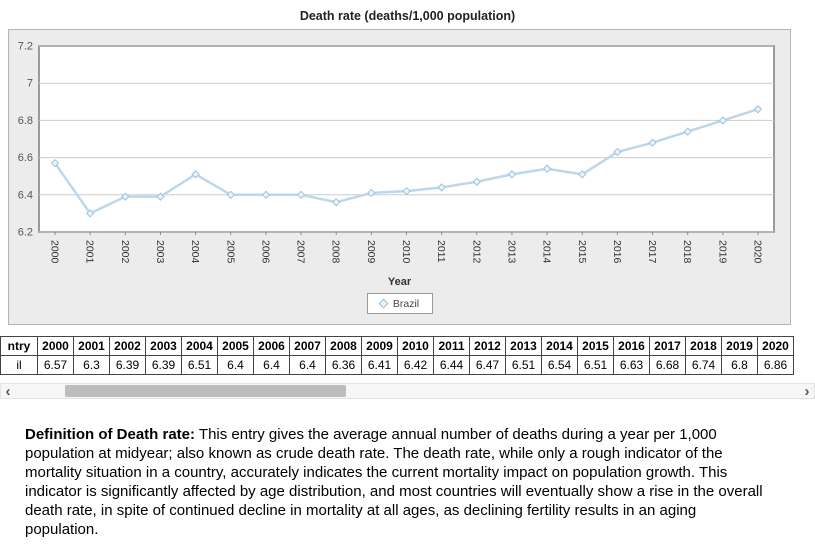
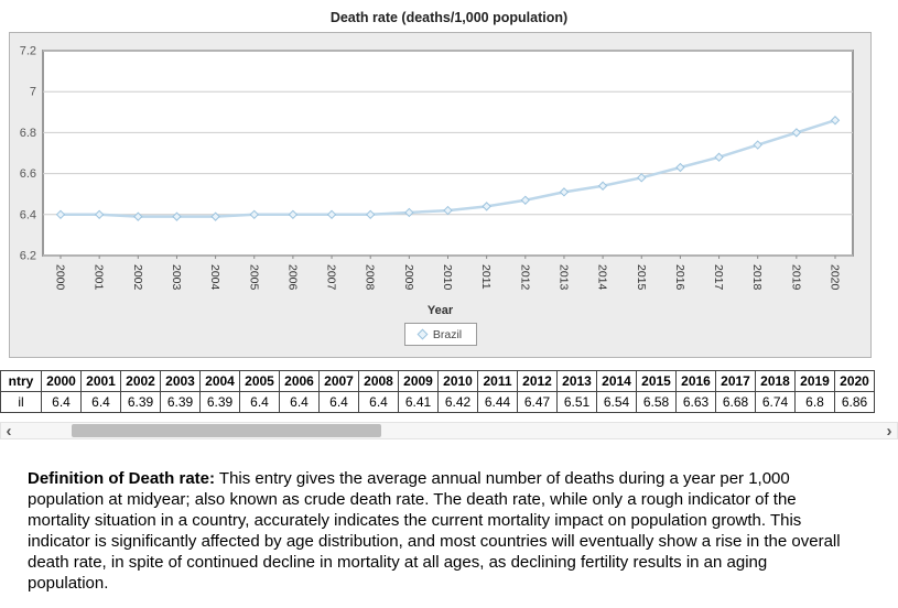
2000: 6.57 -> 6.4
2001: 6.3 -> 6.4
2004: 6.51 -> 6.39
2008: 6.36 -> 6.4
2015: 6.51 -> 6.58
